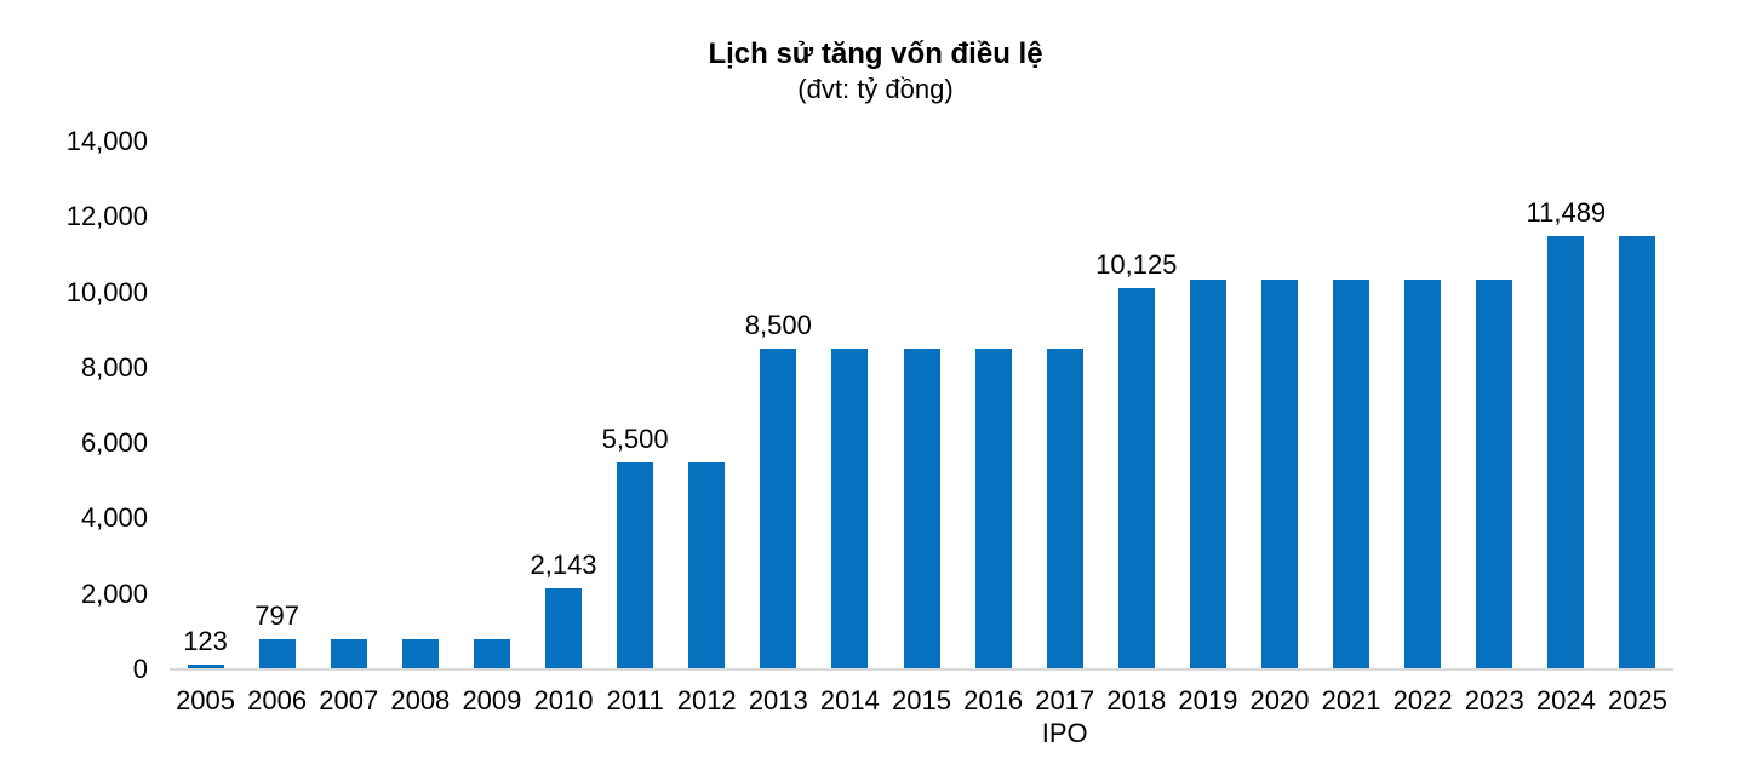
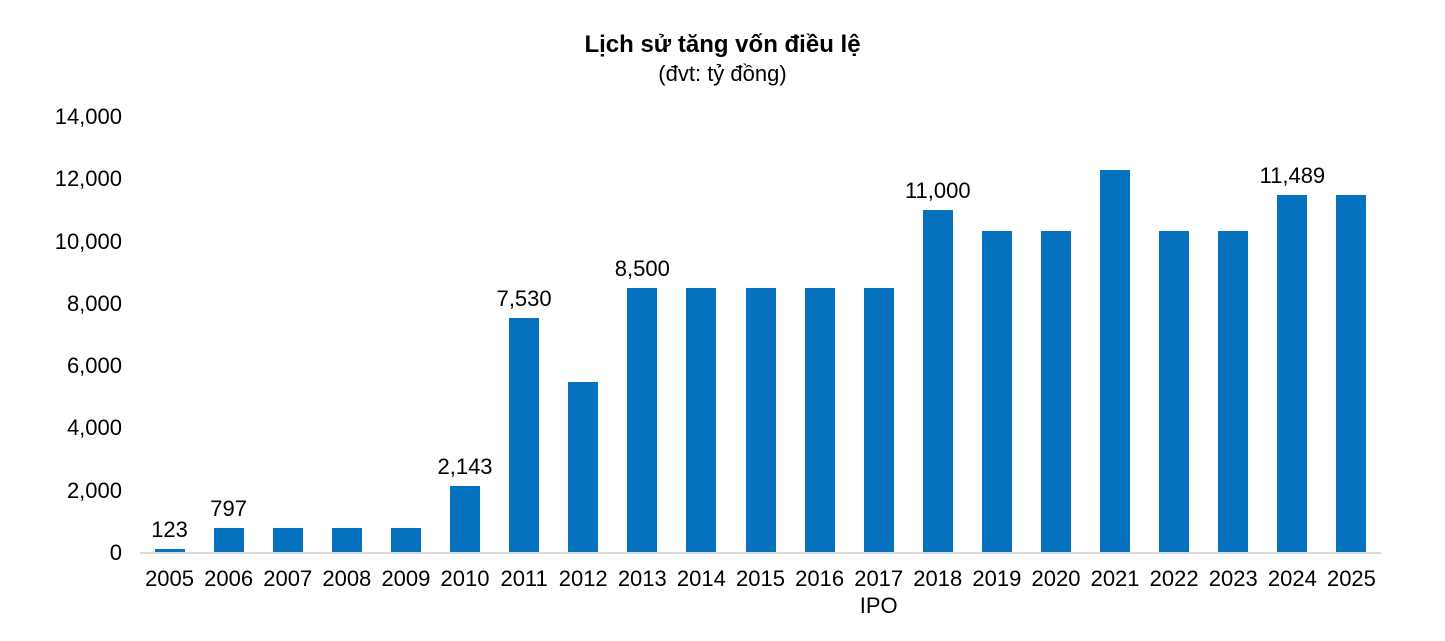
2011: 5,500 -> 7,530
2018: 10,125 -> 11,000
2021: 10400 -> 12300
